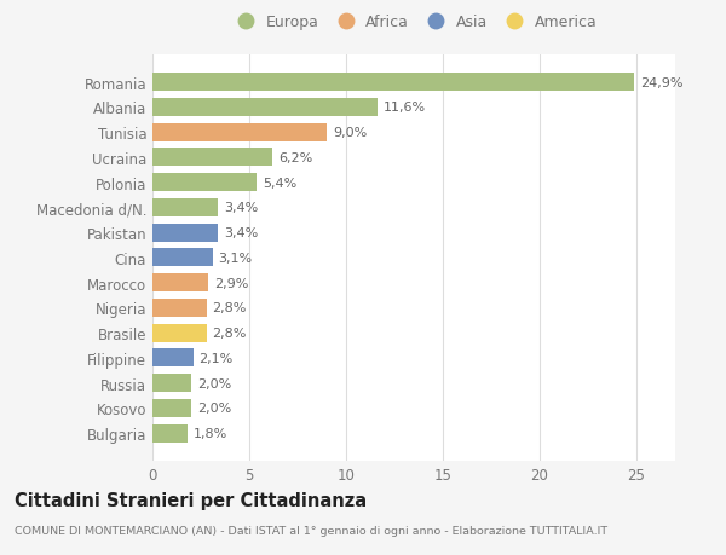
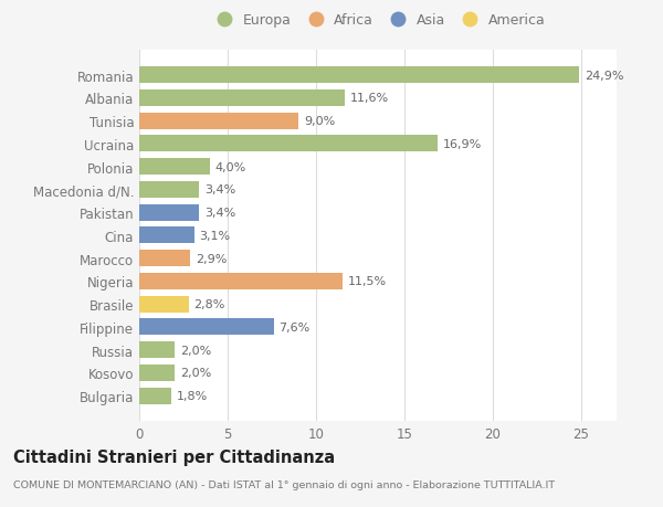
Ucraina: 6,2% -> 16,9%
Polonia: 5,4% -> 4,0%
Nigeria: 2,8% -> 11,5%
Filippine: 2,1% -> 7,6%
